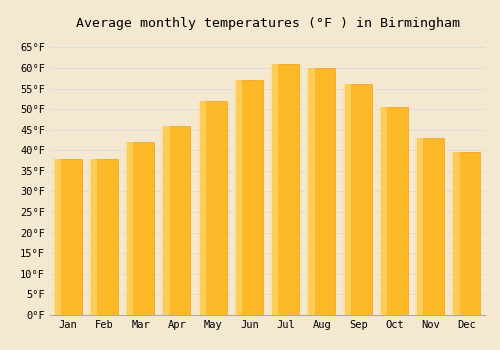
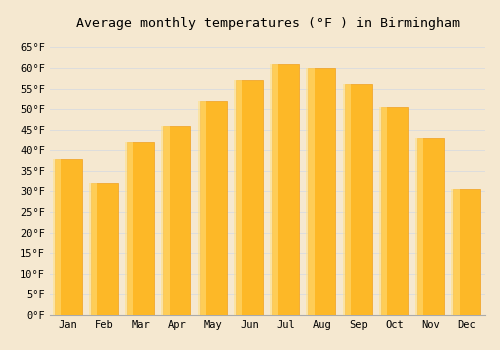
Feb: 38.0°F -> 32.0°F
Dec: 39.5°F -> 30.5°F
